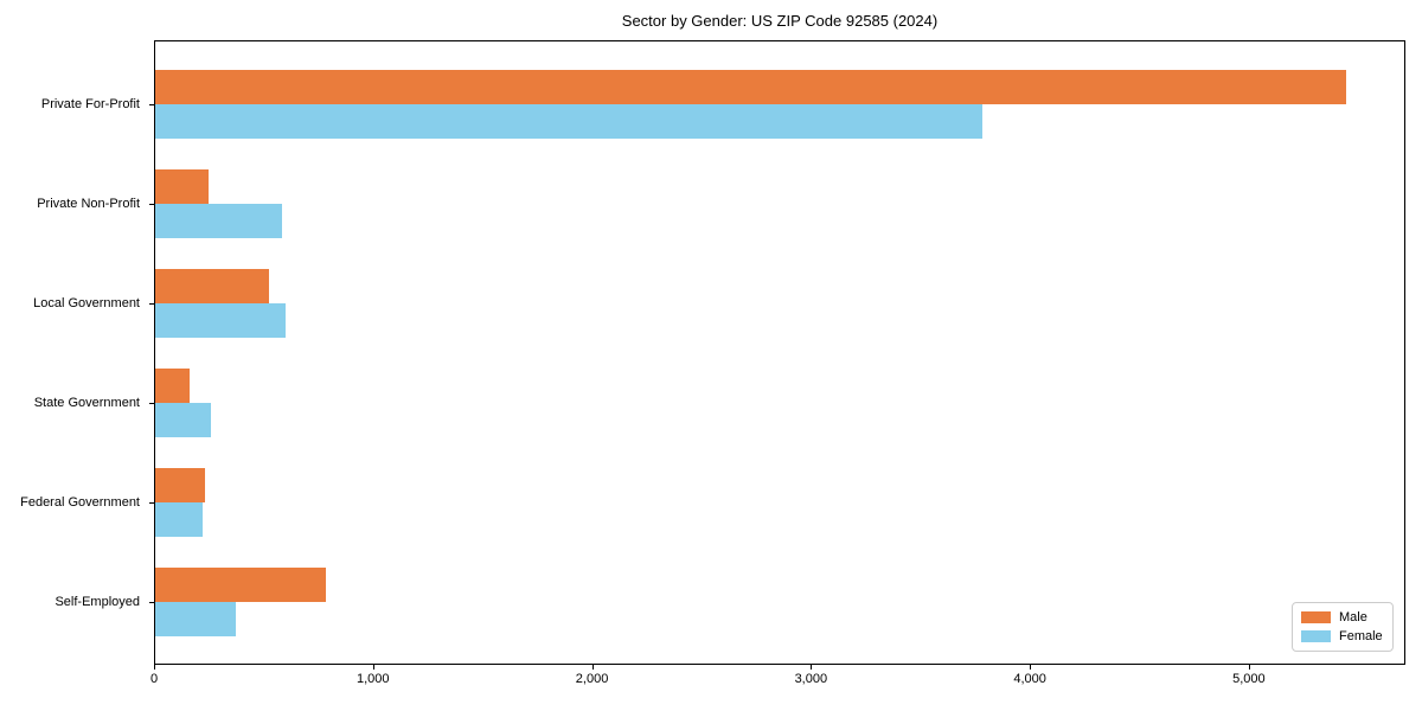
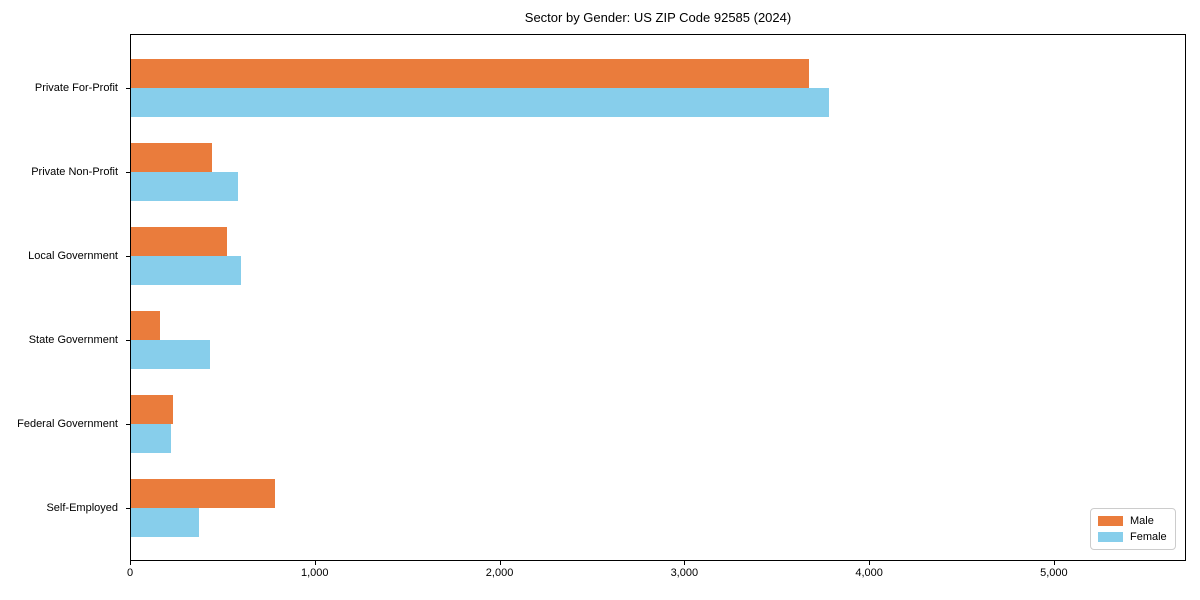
Male/Private For-Profit: 5440 -> 3670
Male/Private Non-Profit: 240 -> 440
Female/State Government: 260 -> 430
